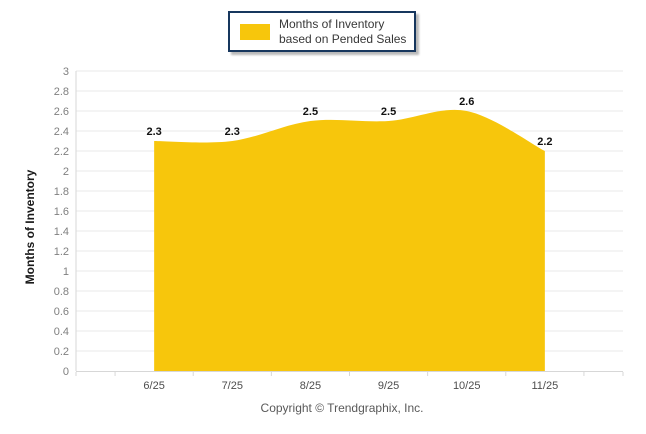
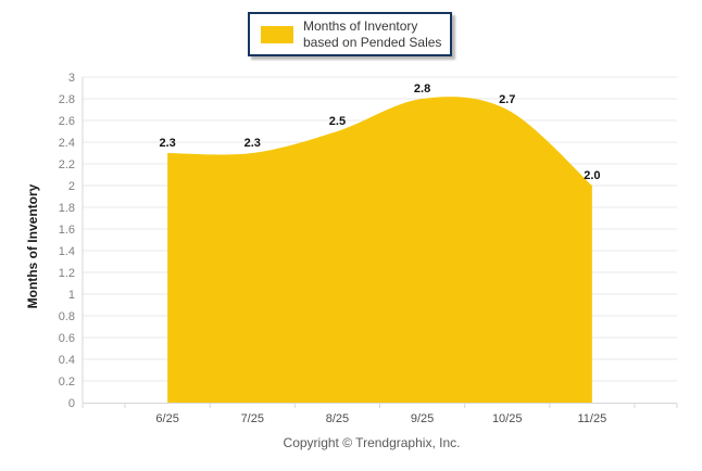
9/25: 2.5 -> 2.8
10/25: 2.6 -> 2.7
11/25: 2.2 -> 2.0
